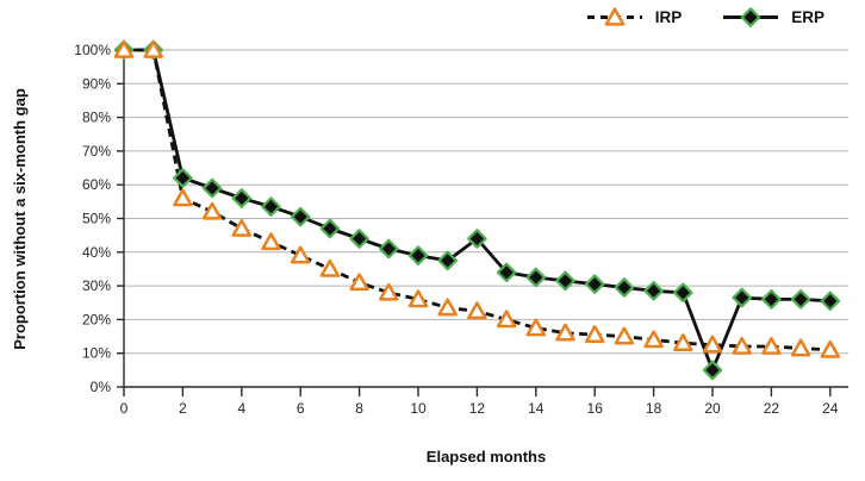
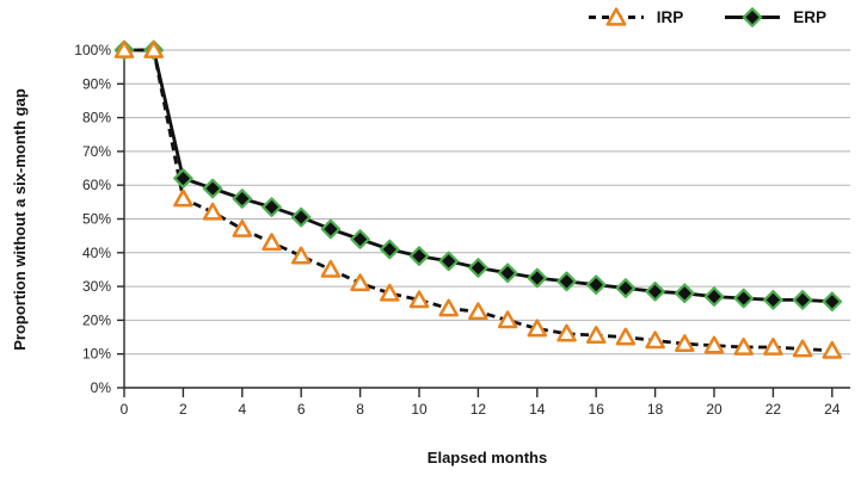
ERP/12: 44% -> 36%
ERP/20: 5% -> 27%
